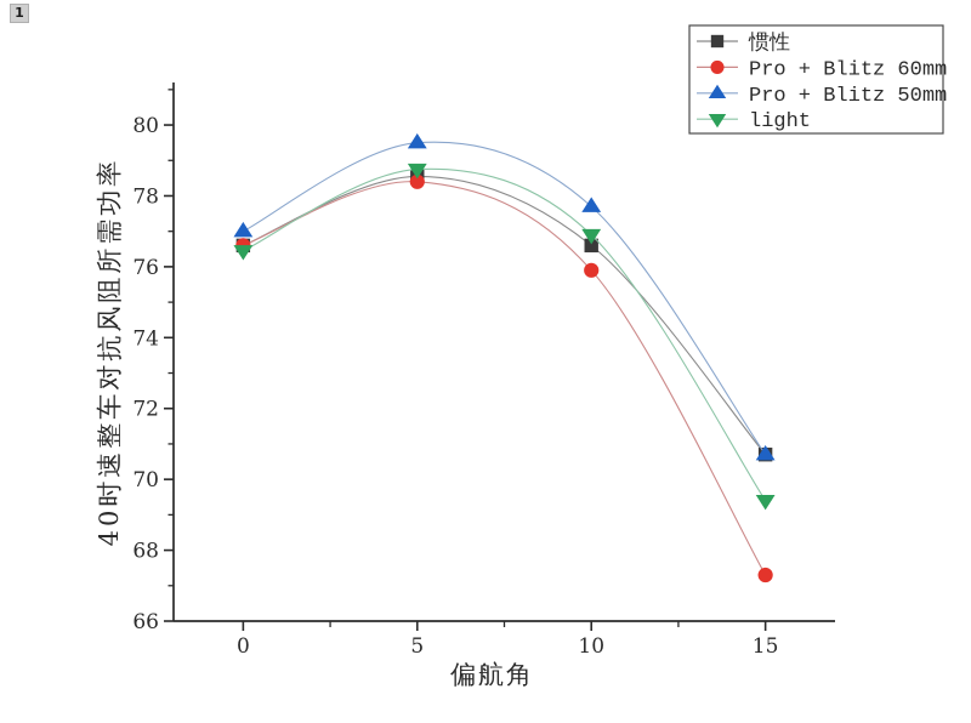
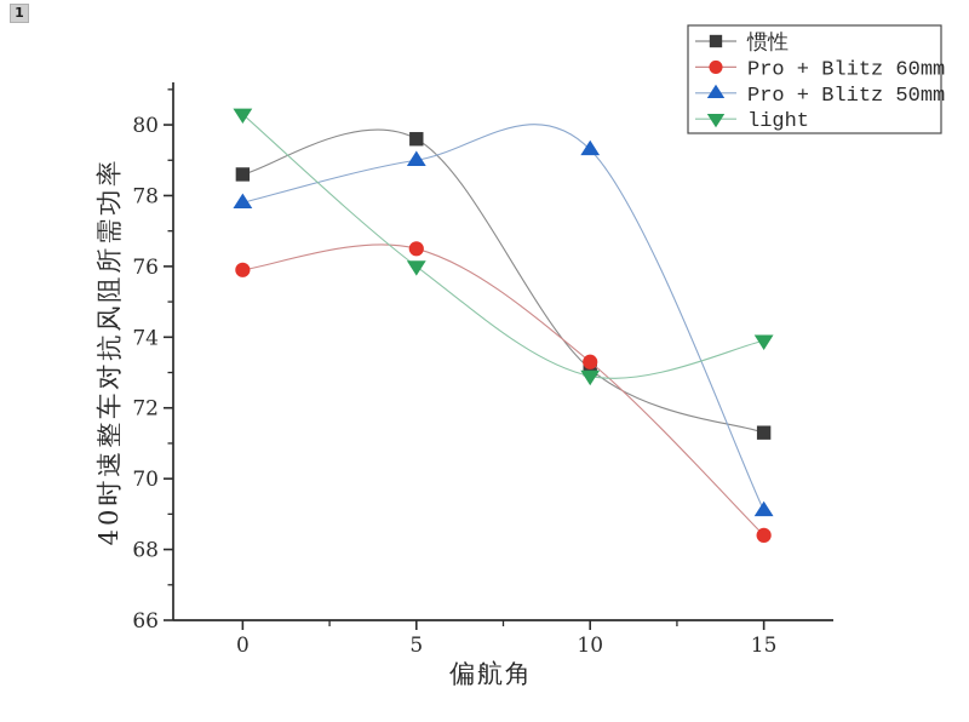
惯性/0: 76.6 -> 78.6
Pro + Blitz 60mm/0: 76.6 -> 75.9
Pro + Blitz 50mm/0: 77.0 -> 77.8
light/0: 76.5 -> 80.3
惯性/5: 78.5 -> 79.6
Pro + Blitz 60mm/5: 78.4 -> 76.5
Pro + Blitz 50mm/5: 79.5 -> 79.0
light/5: 78.8 -> 76.0
惯性/10: 76.6 -> 73.1
Pro + Blitz 60mm/10: 75.9 -> 73.3
Pro + Blitz 50mm/10: 77.7 -> 79.3
light/10: 76.9 -> 72.9
惯性/15: 70.7 -> 71.3
Pro + Blitz 60mm/15: 67.3 -> 68.4
Pro + Blitz 50mm/15: 70.7 -> 69.1
light/15: 69.4 -> 73.9
